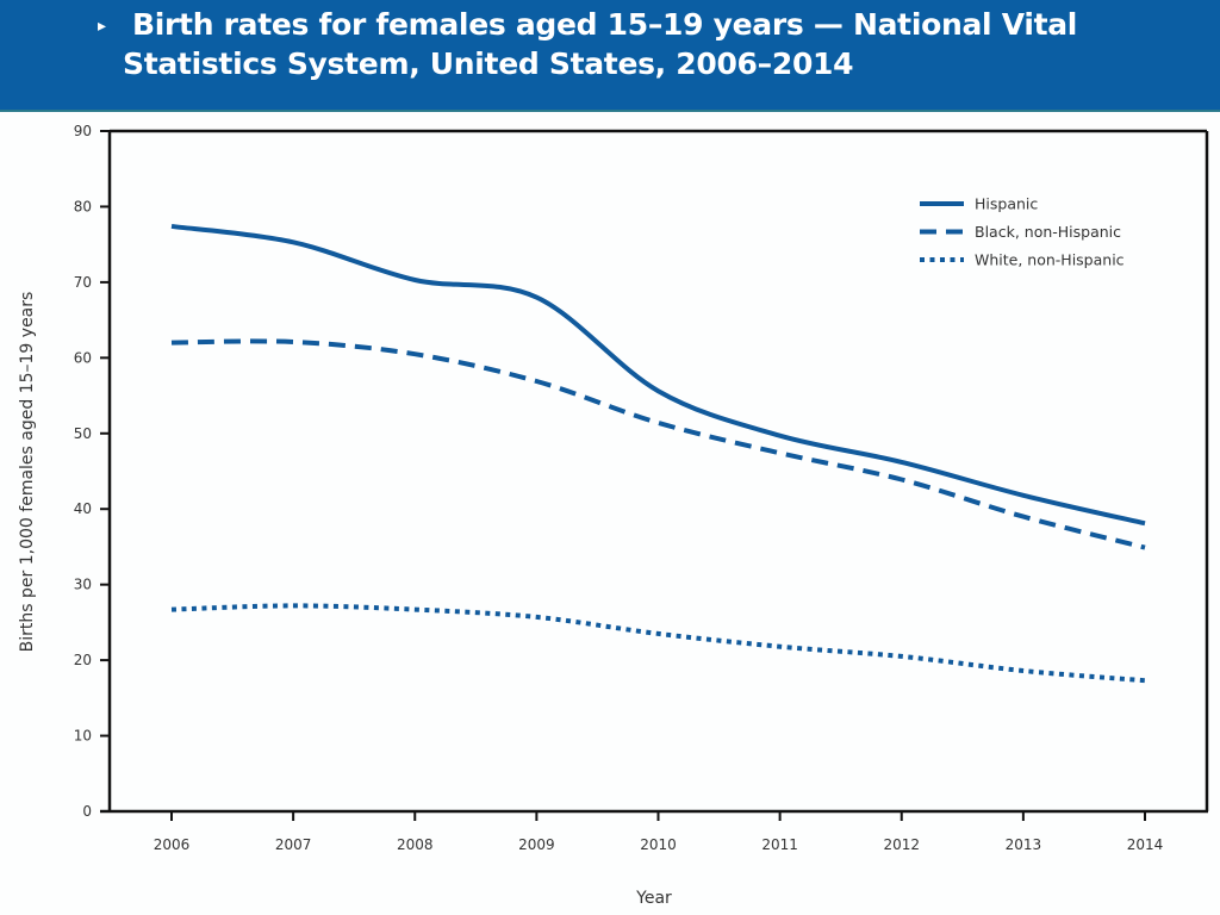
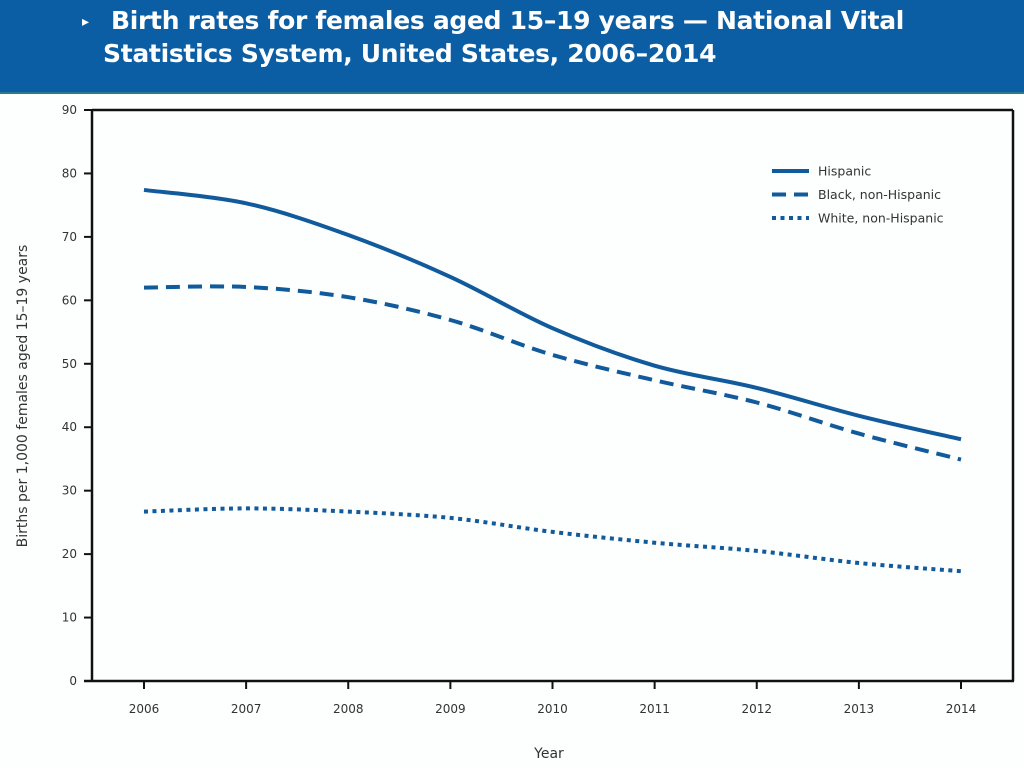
Hispanic/2009: 68 -> 64
